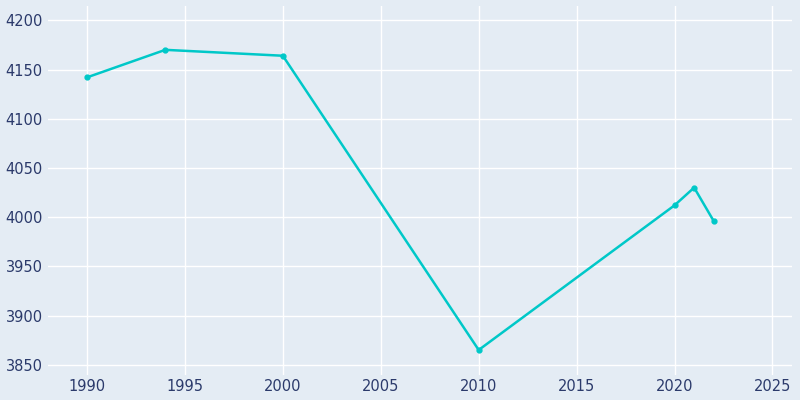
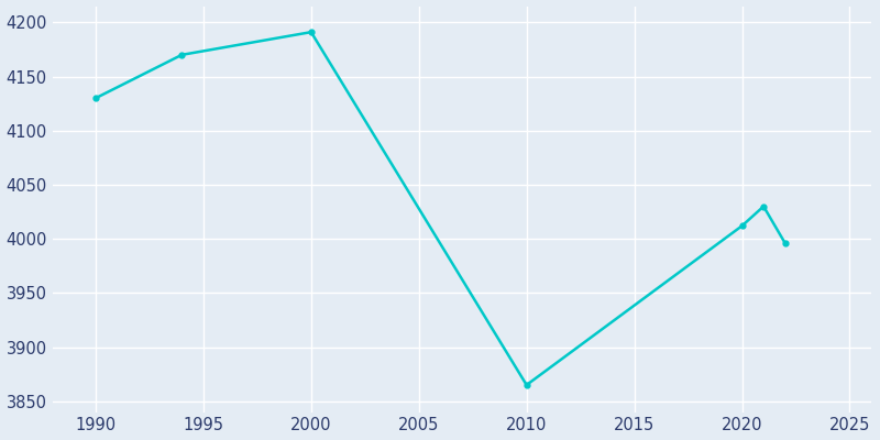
1990: 4142 -> 4130
2000: 4164 -> 4191
